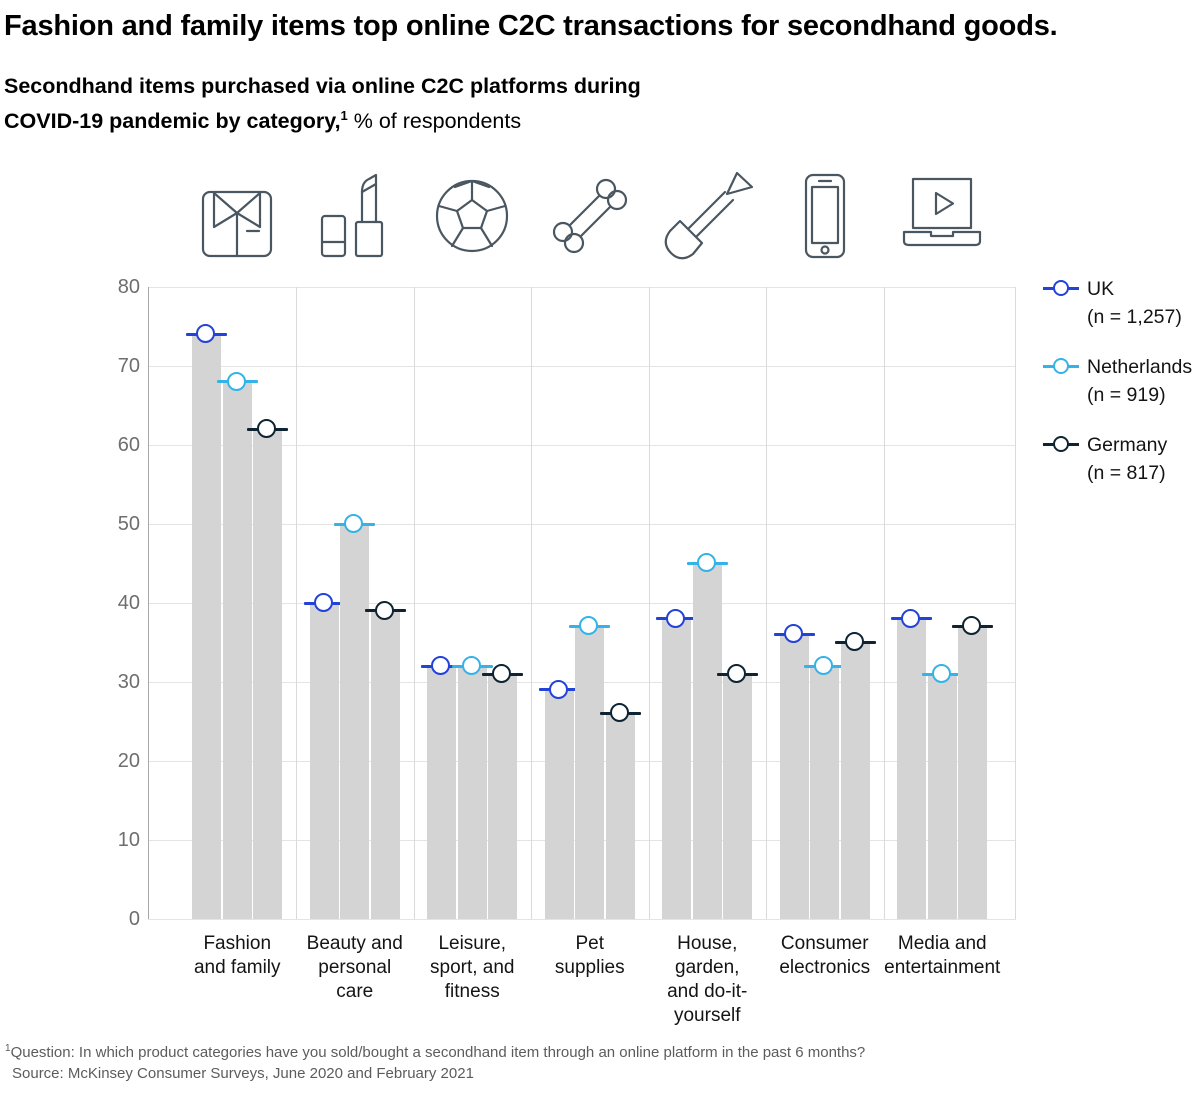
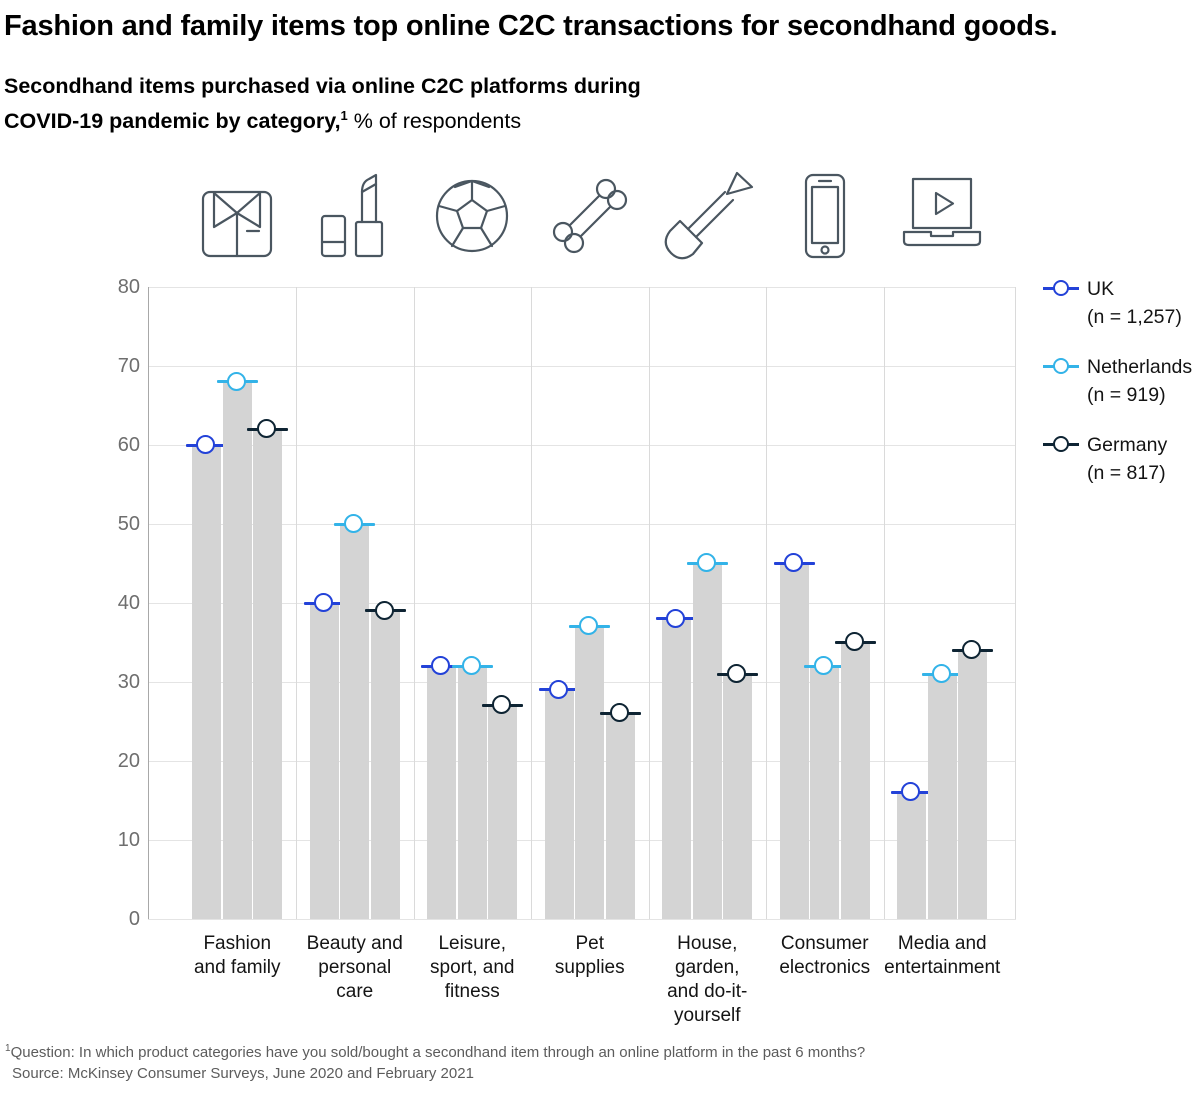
UK/Fashion and family: 74 -> 60
Germany/Leisure, sport, and fitness: 31 -> 27
UK/Consumer electronics: 36 -> 45
UK/Media and entertainment: 38 -> 16
Germany/Media and entertainment: 37 -> 34
